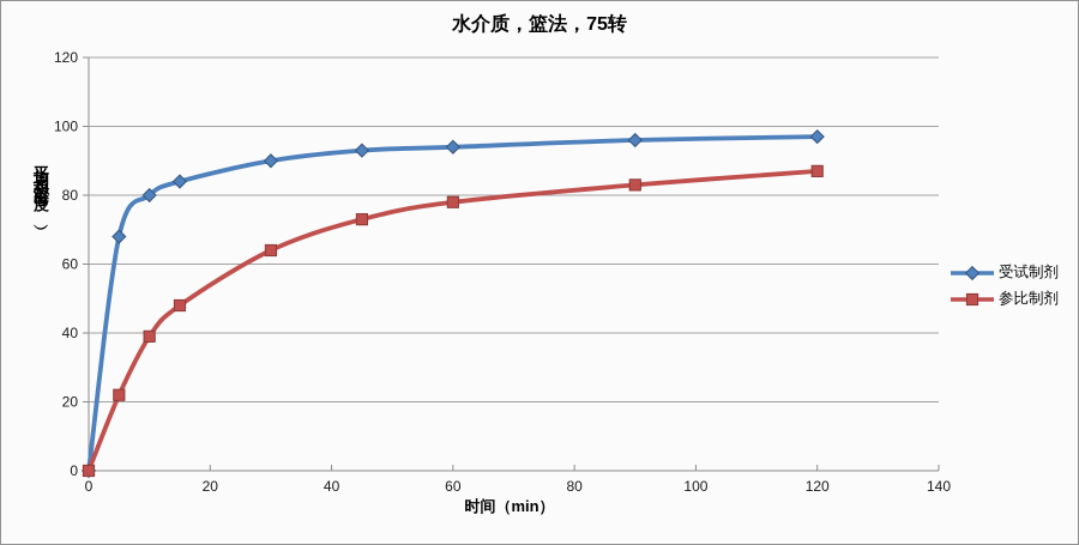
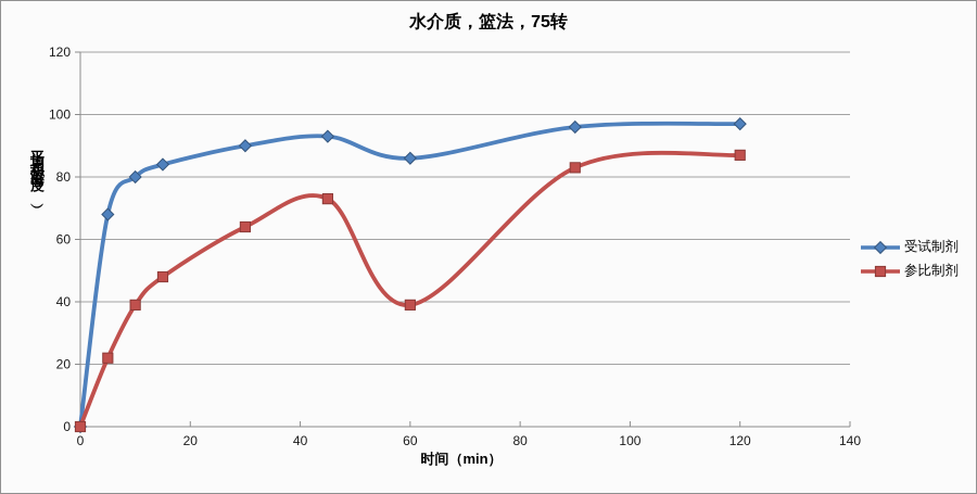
受试制剂/60: 94 -> 86
参比制剂/60: 78 -> 39
